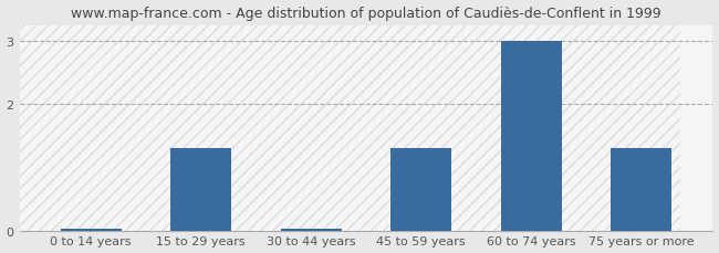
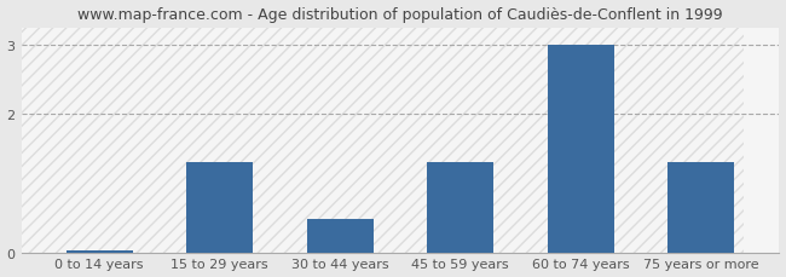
30 to 44 years: 0.03 -> 0.48
